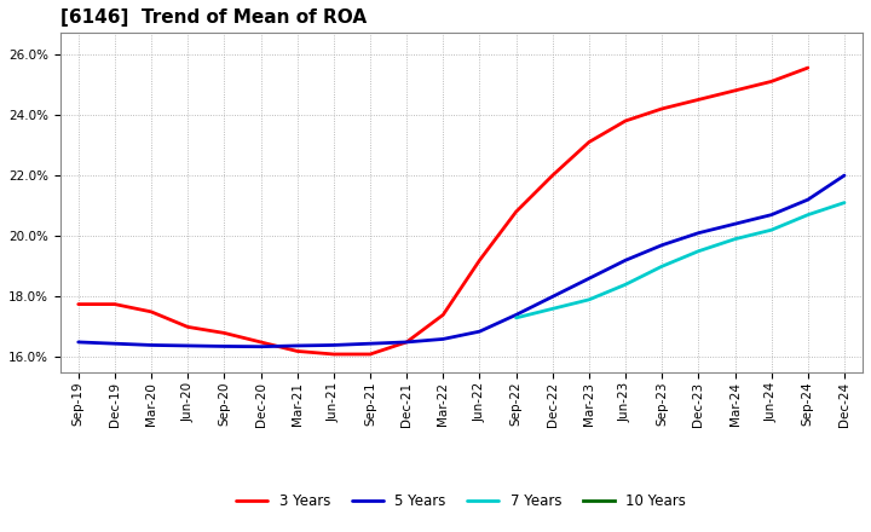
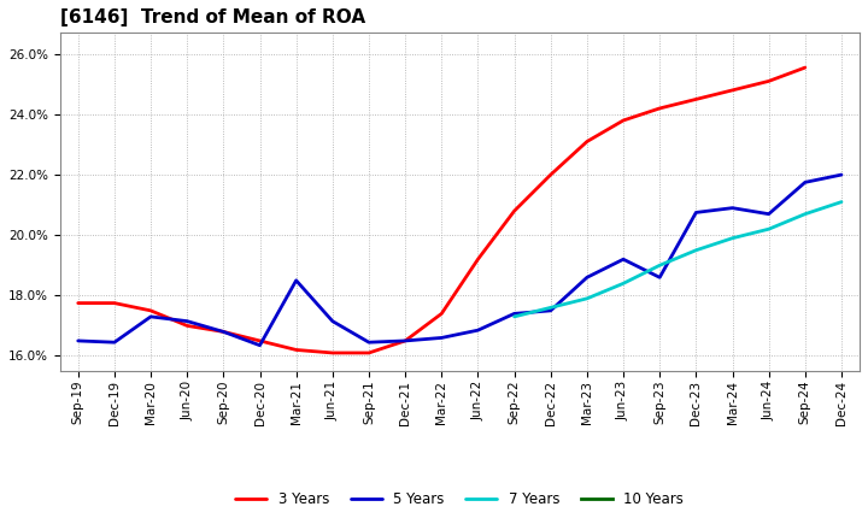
5 Years/Mar-20: 16.40% -> 17.30%
5 Years/Jun-20: 16.38% -> 17.15%
5 Years/Sep-20: 16.36% -> 16.80%
5 Years/Mar-21: 16.38% -> 18.50%
5 Years/Jun-21: 16.40% -> 17.15%
5 Years/Dec-22: 18.00% -> 17.50%
5 Years/Sep-23: 19.70% -> 18.60%
5 Years/Dec-23: 20.10% -> 20.75%
5 Years/Mar-24: 20.40% -> 20.90%
5 Years/Sep-24: 21.20% -> 21.75%
